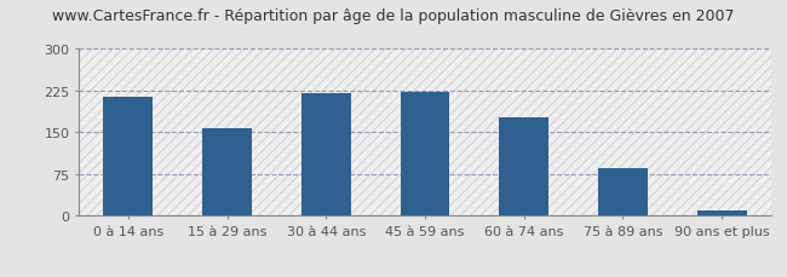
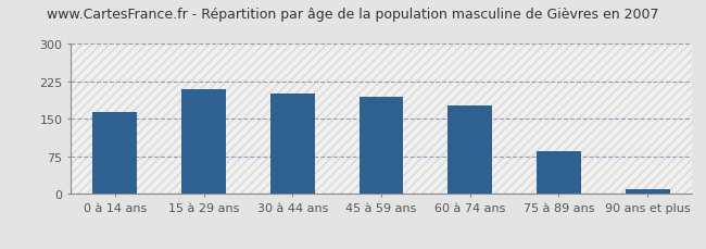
0 à 14 ans: 215 -> 165
15 à 29 ans: 158 -> 210
30 à 44 ans: 220 -> 200
45 à 59 ans: 223 -> 195
